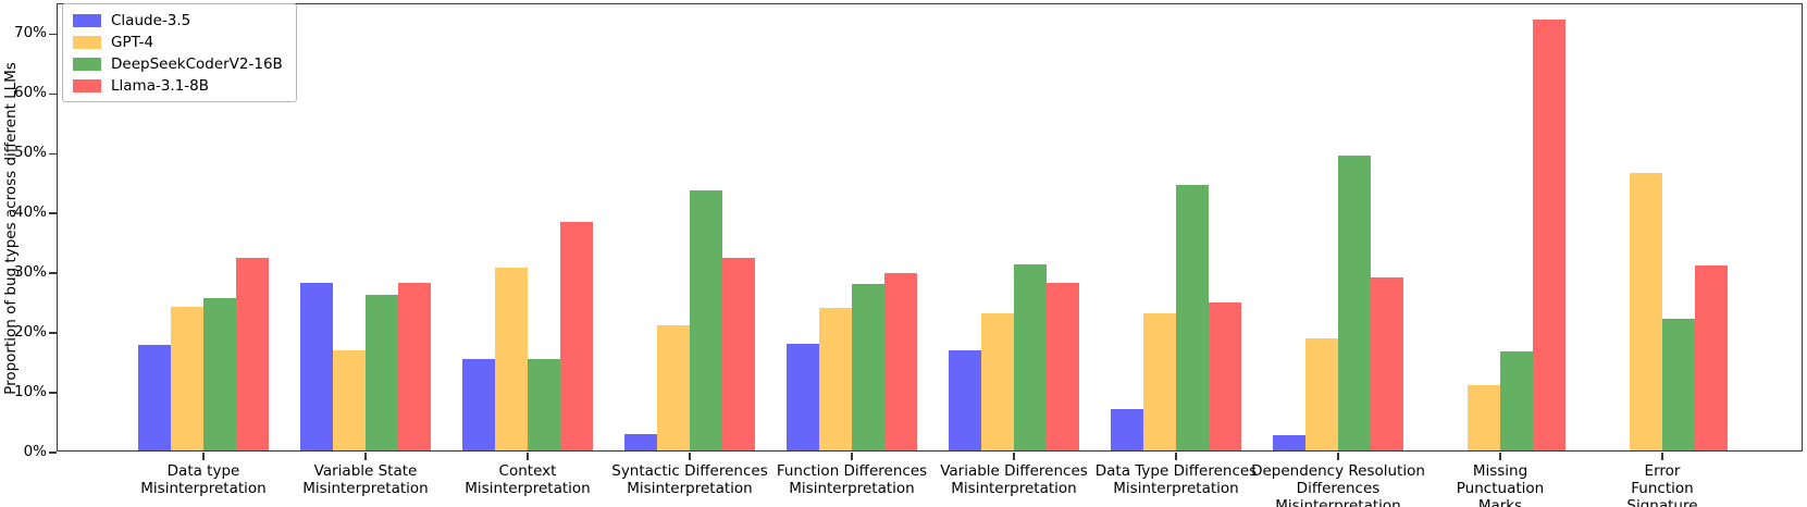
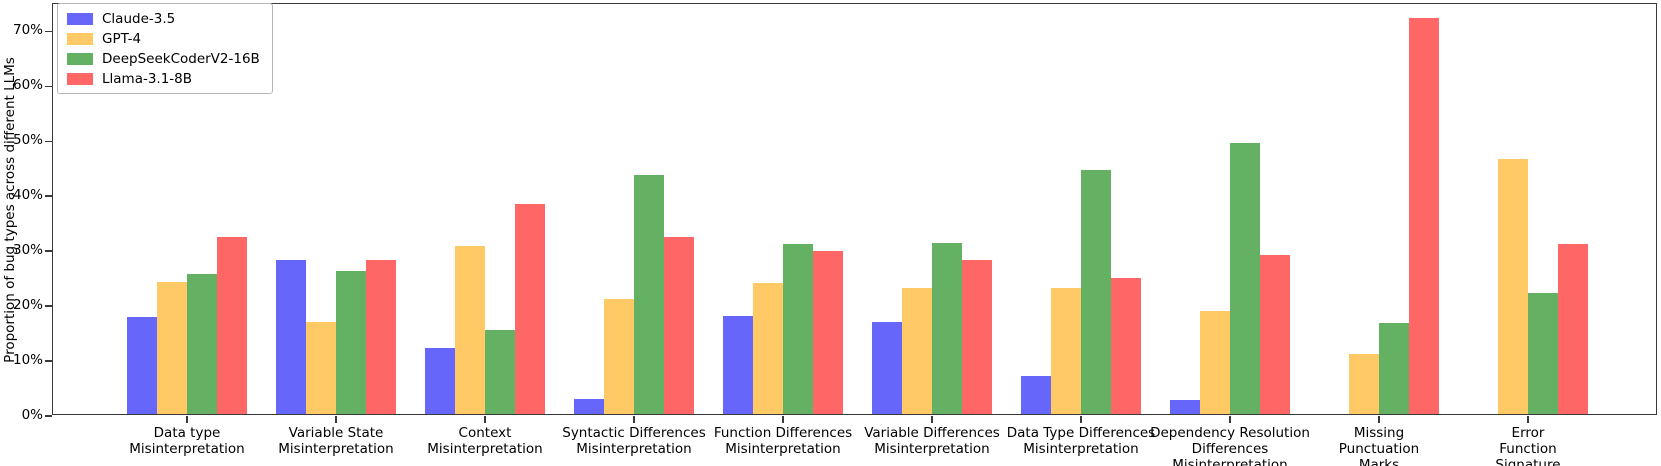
Claude-3.5/Context Misinterpretation: 15% -> 12%
DeepSeekCoderV2-16B/Function Differences Misinterpretation: 28% -> 31%
